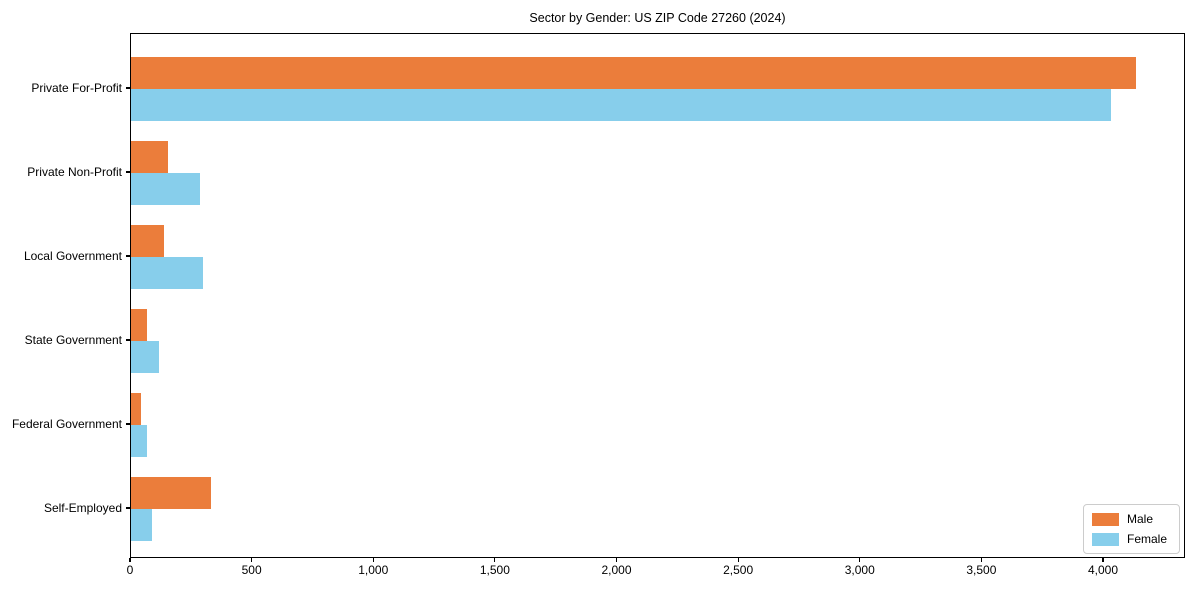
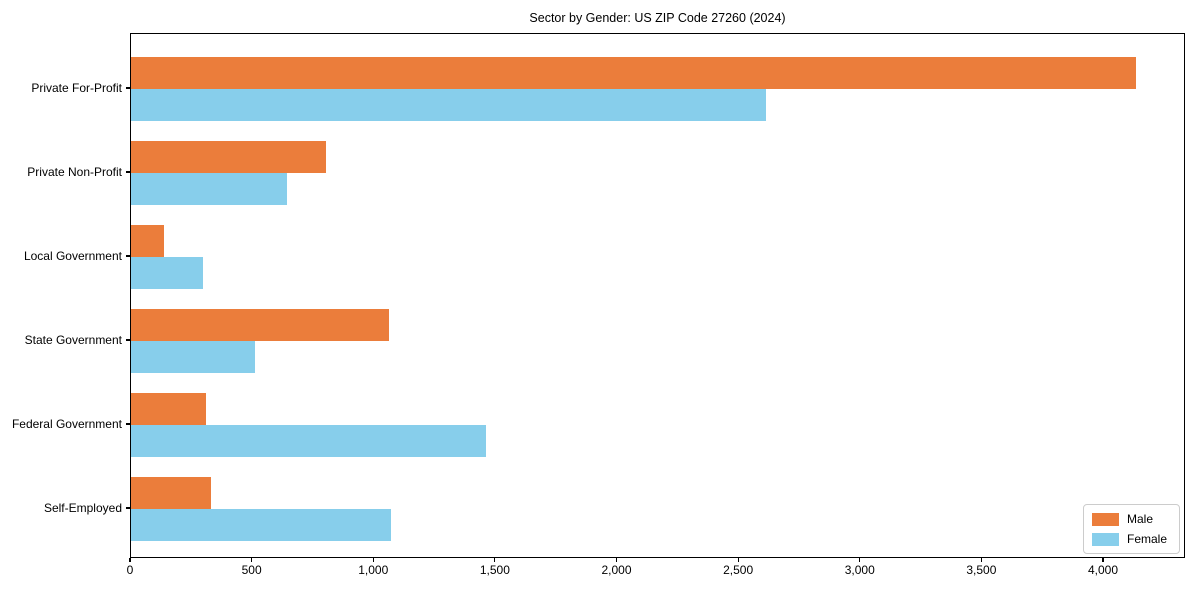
Female/Private For-Profit: 4030 -> 2610
Male/Private Non-Profit: 150 -> 800
Female/Private Non-Profit: 280 -> 640
Male/State Government: 60 -> 1060
Female/State Government: 120 -> 510
Male/Federal Government: 40 -> 310
Female/Federal Government: 60 -> 1460
Female/Self-Employed: 90 -> 1070
